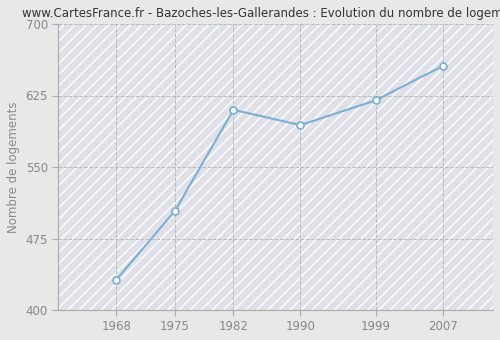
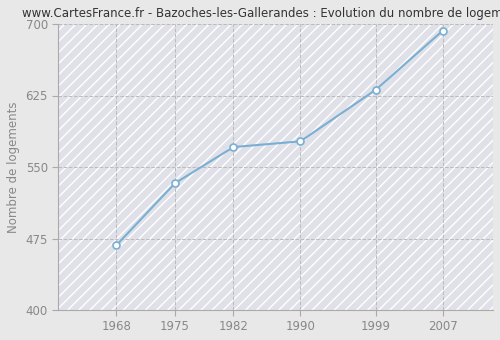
1968: 432 -> 468
1975: 504 -> 533
1982: 610 -> 571
1990: 594 -> 577
1999: 620 -> 631
2007: 656 -> 693
